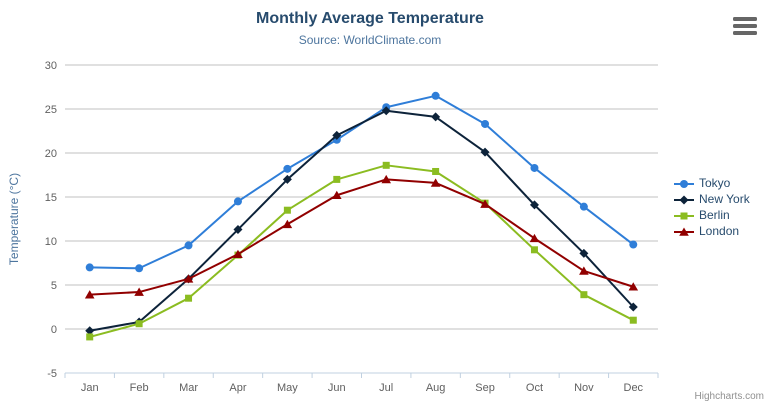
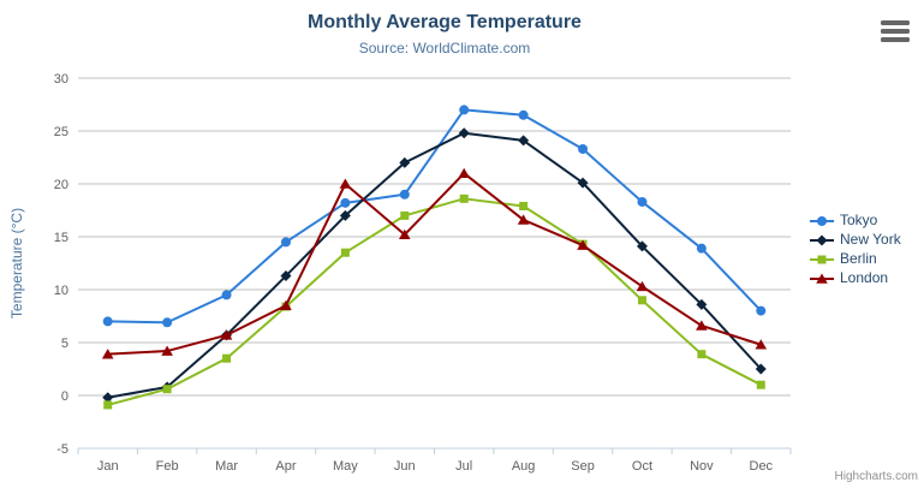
London/May: 12 -> 20
Tokyo/Jun: 22 -> 19
Tokyo/Jul: 25 -> 27
London/Jul: 17 -> 21
Tokyo/Dec: 10 -> 8
